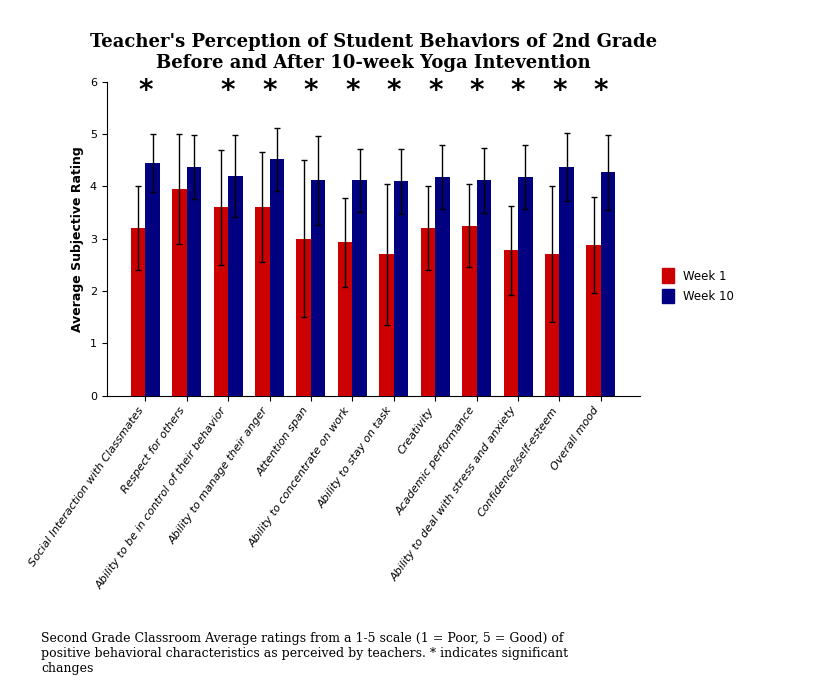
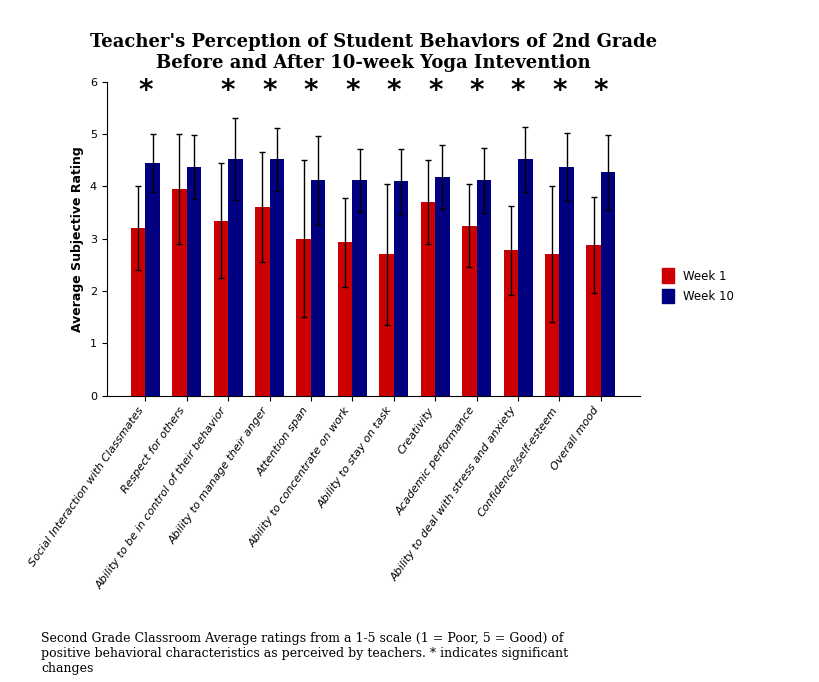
Week 1/Ability to be in control of their behavior: 3.60 -> 3.34
Week 10/Ability to be in control of their behavior: 4.20 -> 4.52
Week 1/Creativity: 3.20 -> 3.70
Week 10/Ability to deal with stress and anxiety: 4.18 -> 4.52
